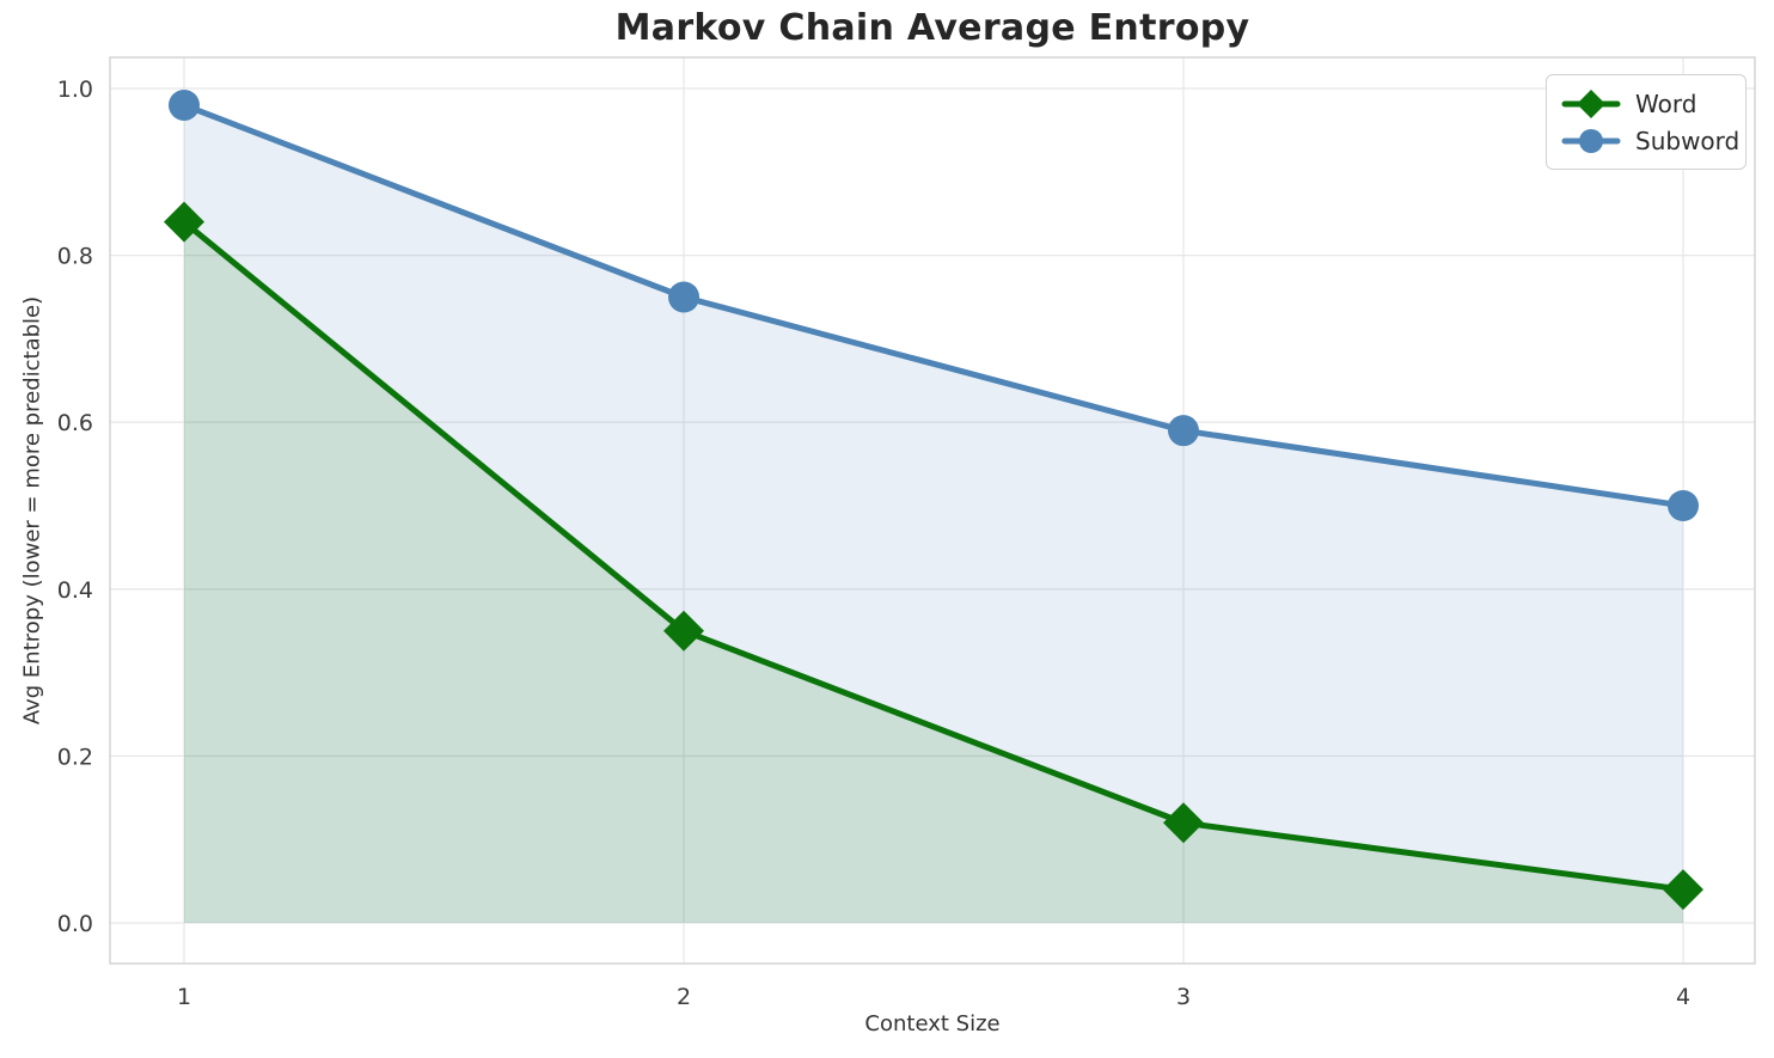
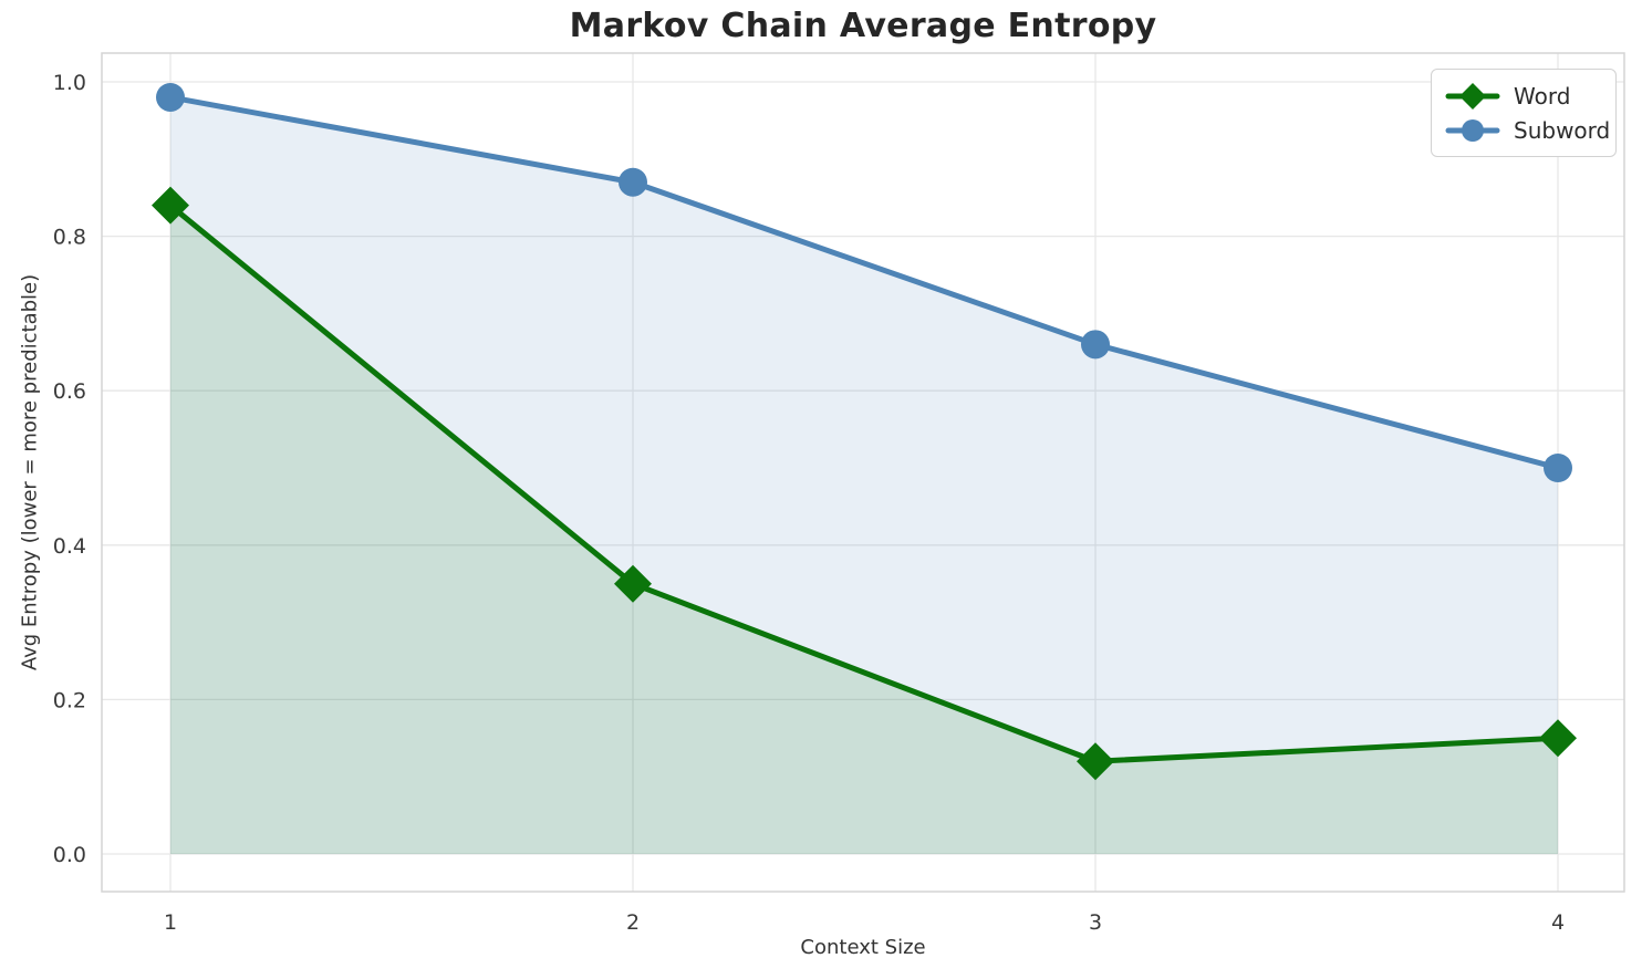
Subword/2: 0.75 -> 0.87
Subword/3: 0.59 -> 0.66
Word/4: 0.04 -> 0.15
